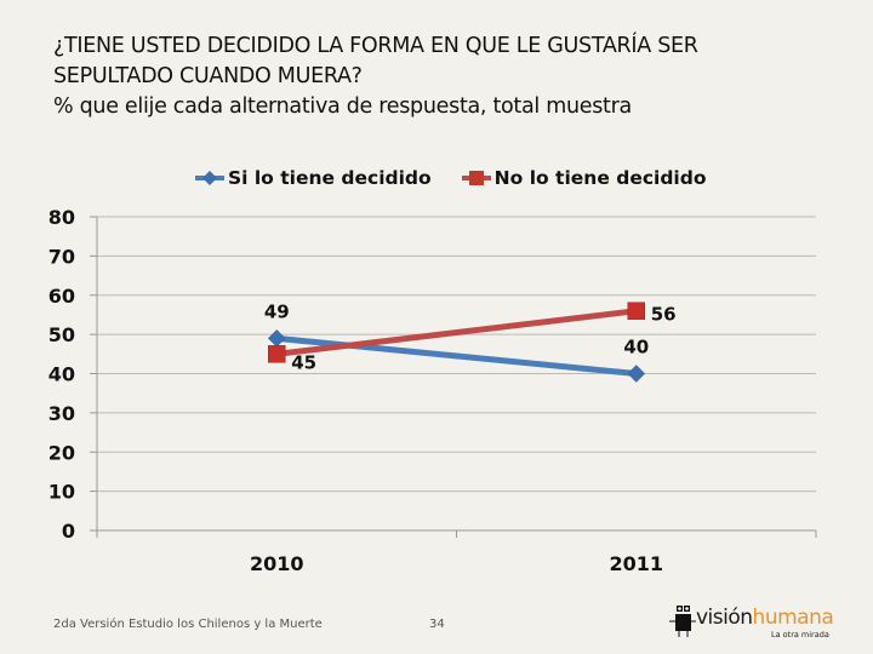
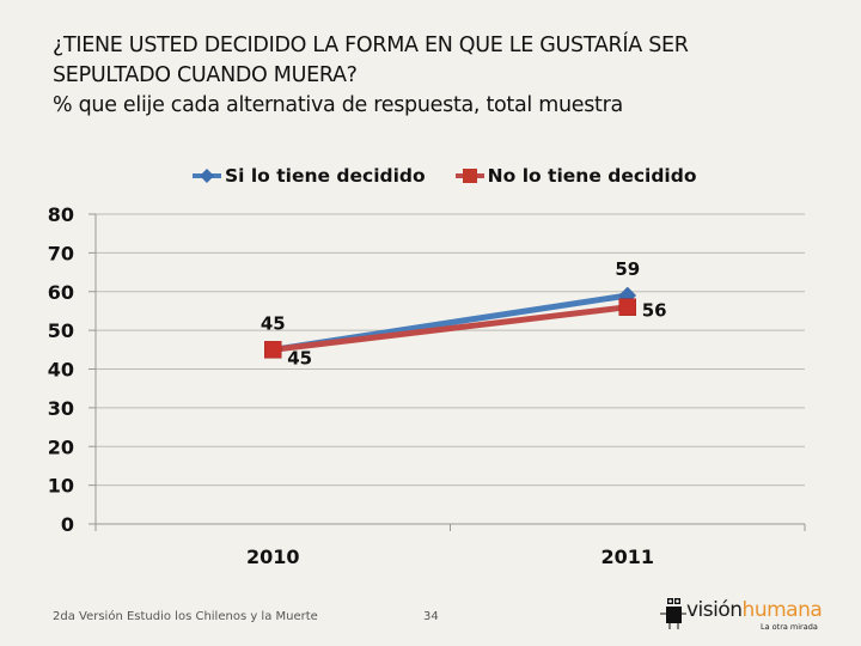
Si lo tiene decidido/2010: 49 -> 45
Si lo tiene decidido/2011: 40 -> 59
